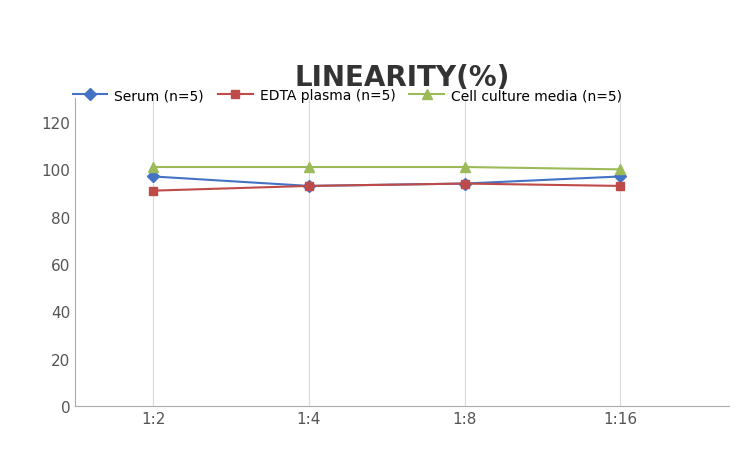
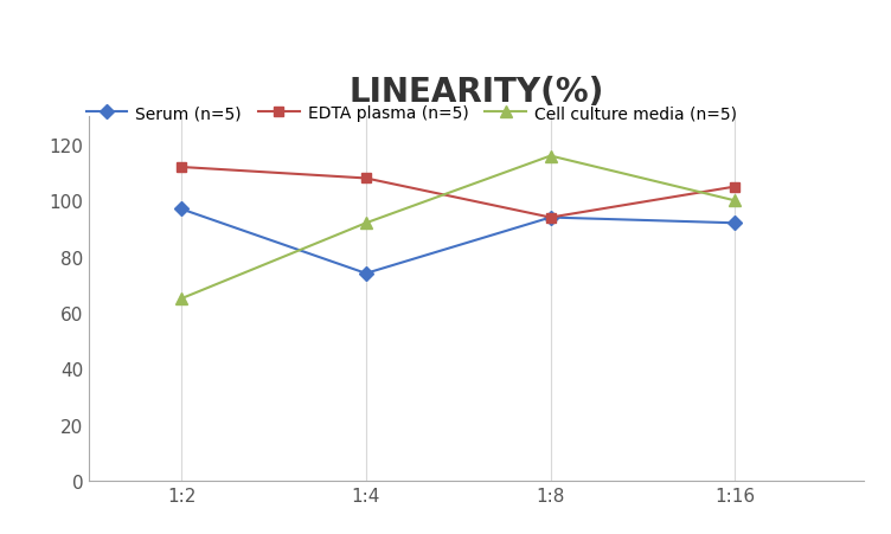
EDTA plasma (n=5)/1:2: 91 -> 112
Cell culture media (n=5)/1:2: 101 -> 65
Serum (n=5)/1:4: 93 -> 74
EDTA plasma (n=5)/1:4: 93 -> 108
Cell culture media (n=5)/1:4: 101 -> 92
Cell culture media (n=5)/1:8: 101 -> 116
Serum (n=5)/1:16: 97 -> 92
EDTA plasma (n=5)/1:16: 93 -> 105
